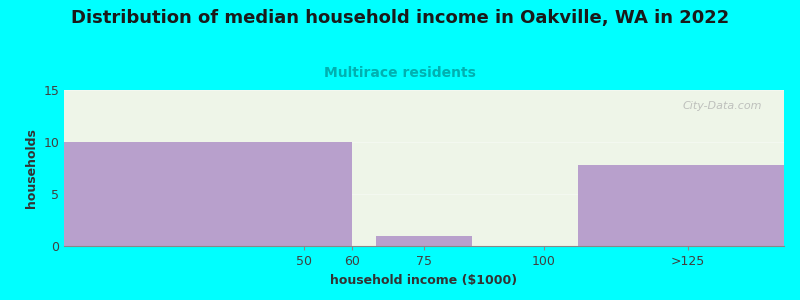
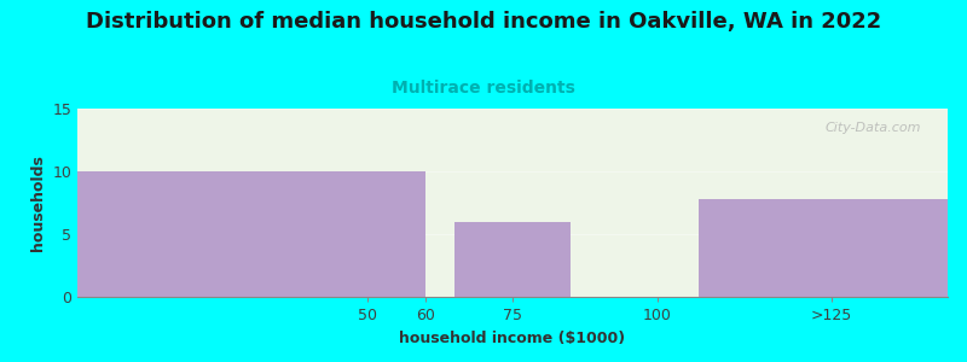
75: 1.0 -> 6.0
